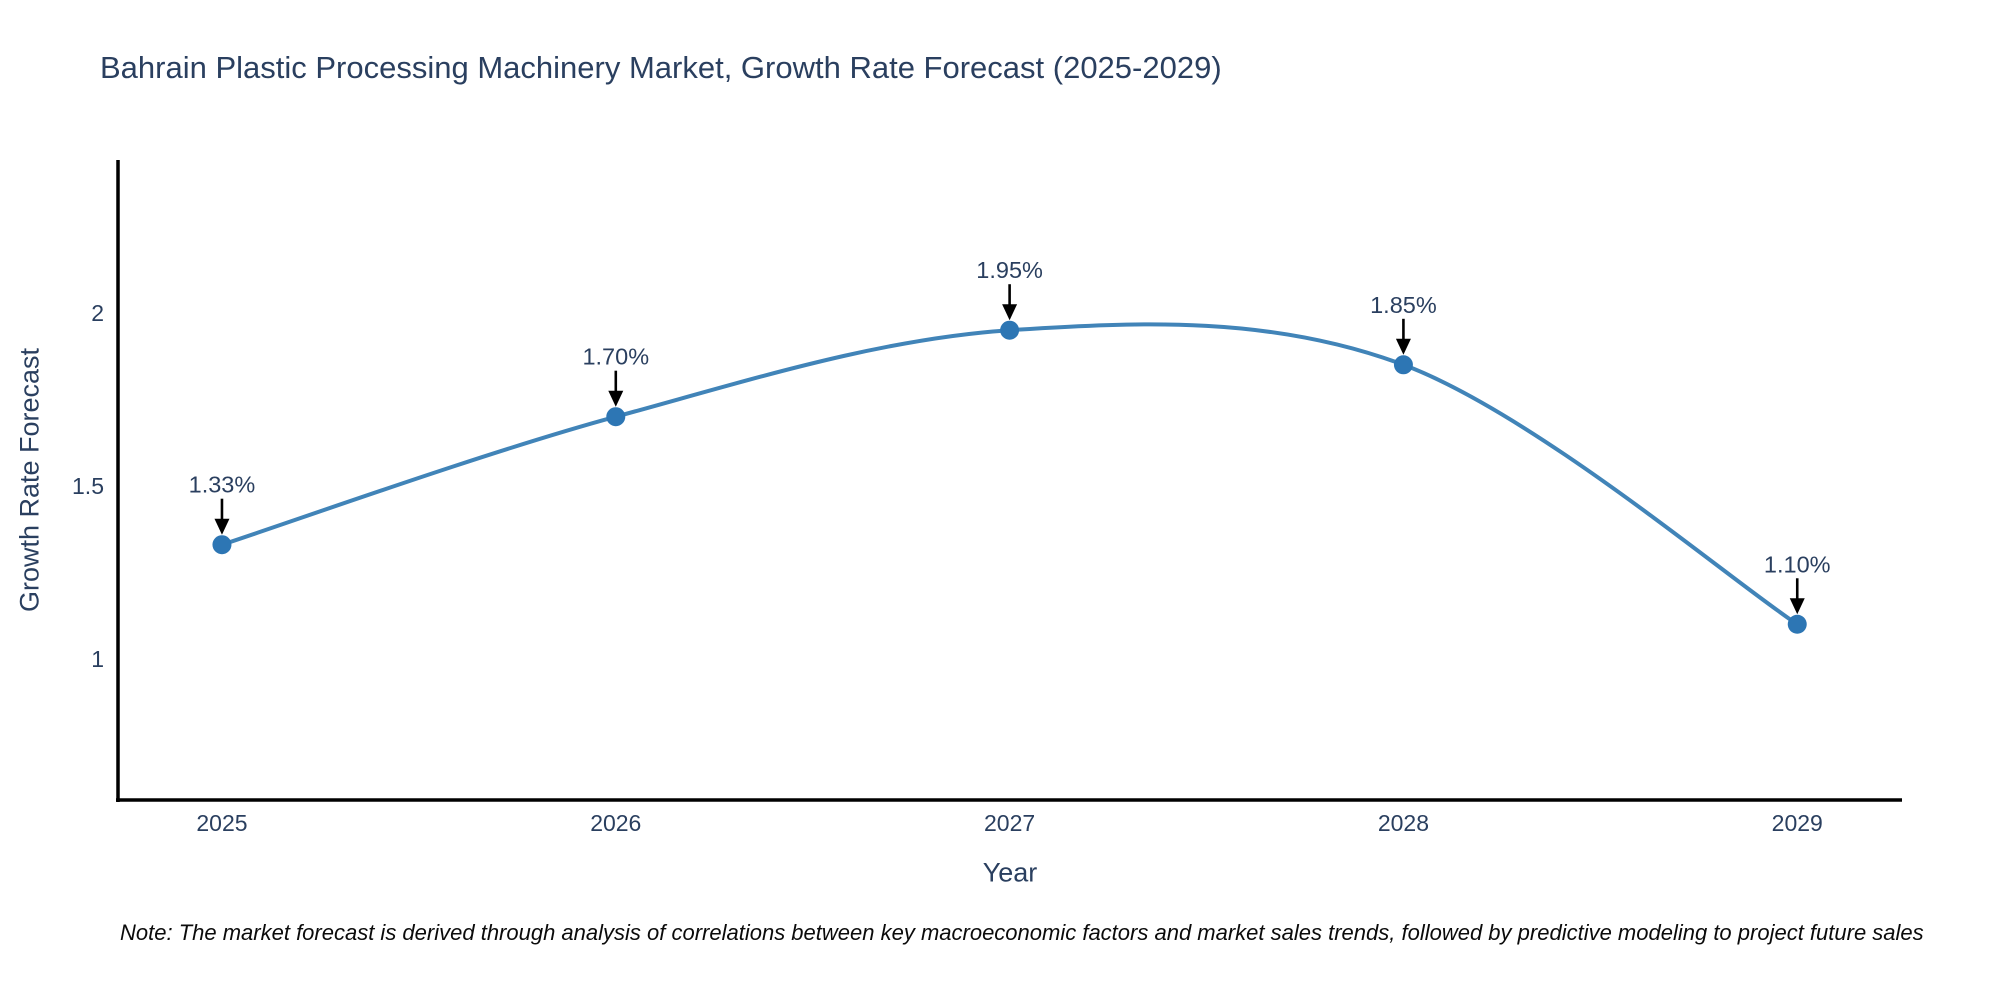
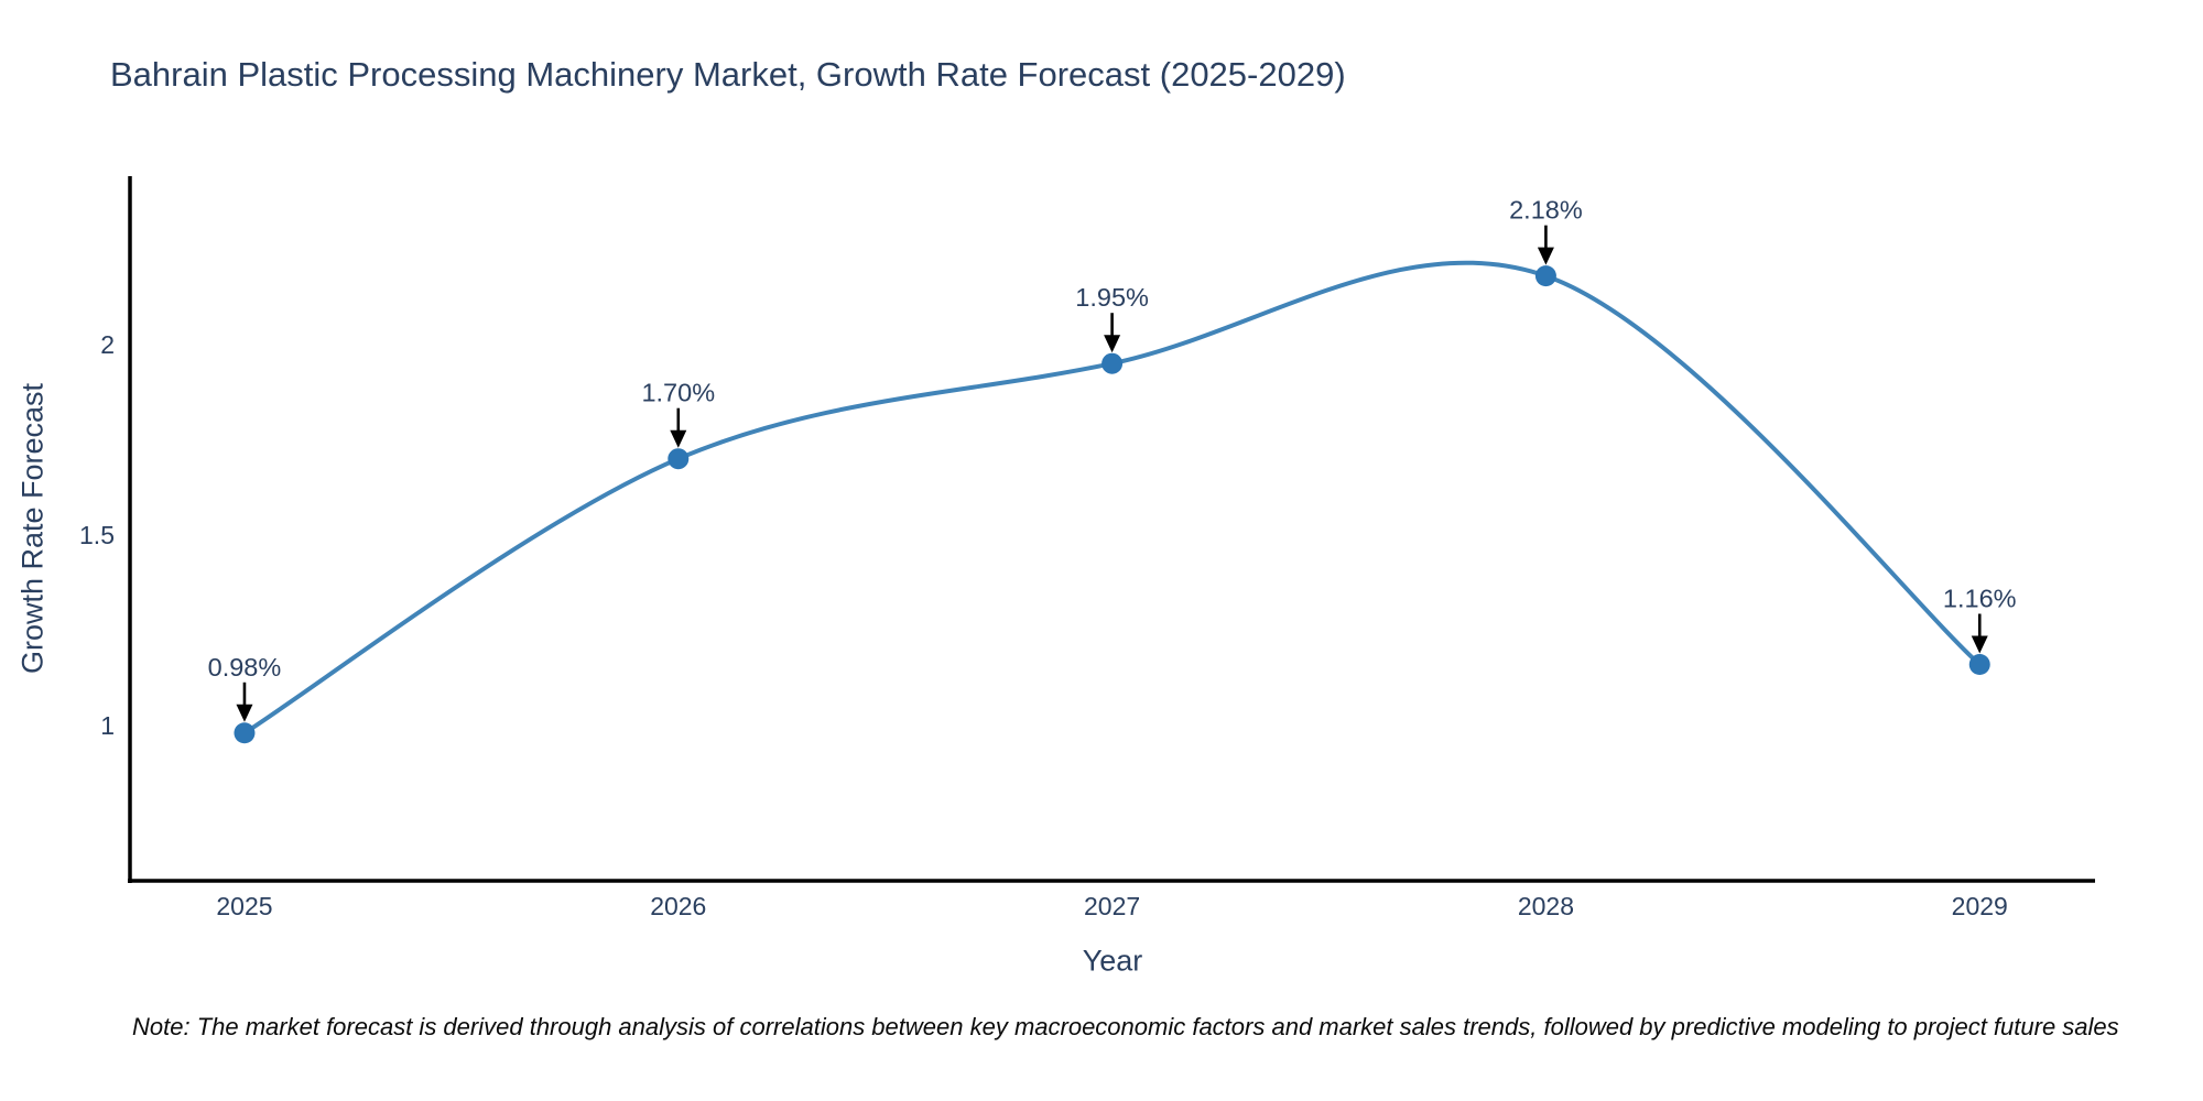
2025: 1.33% -> 0.98%
2028: 1.85% -> 2.18%
2029: 1.10% -> 1.16%
